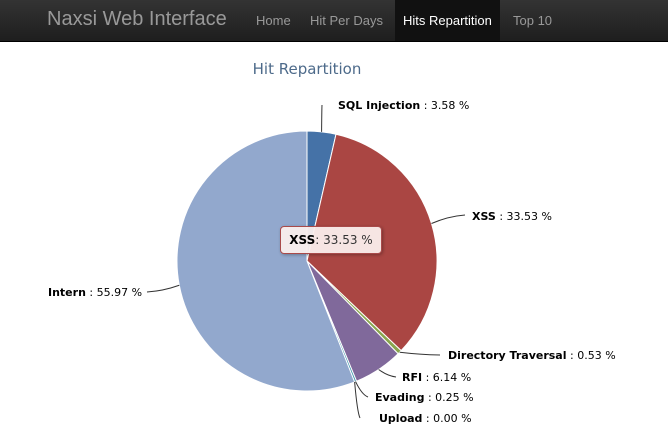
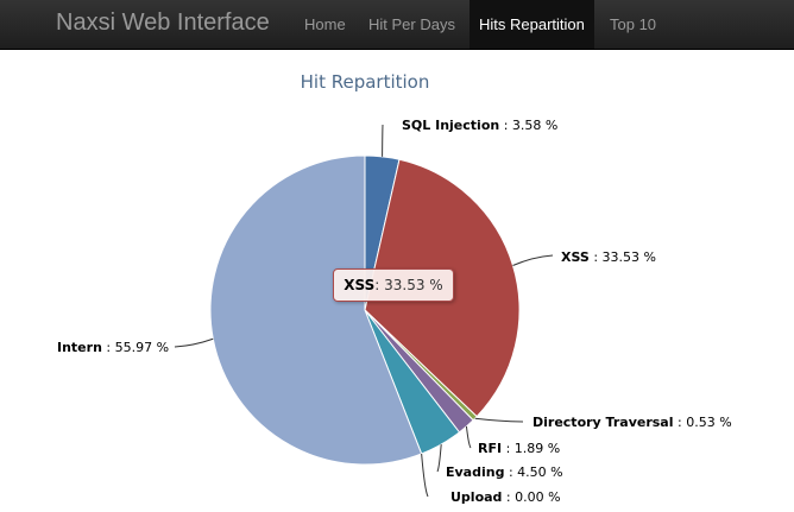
RFI: 6.14 -> 1.89
Evading: 0.25 -> 4.50
